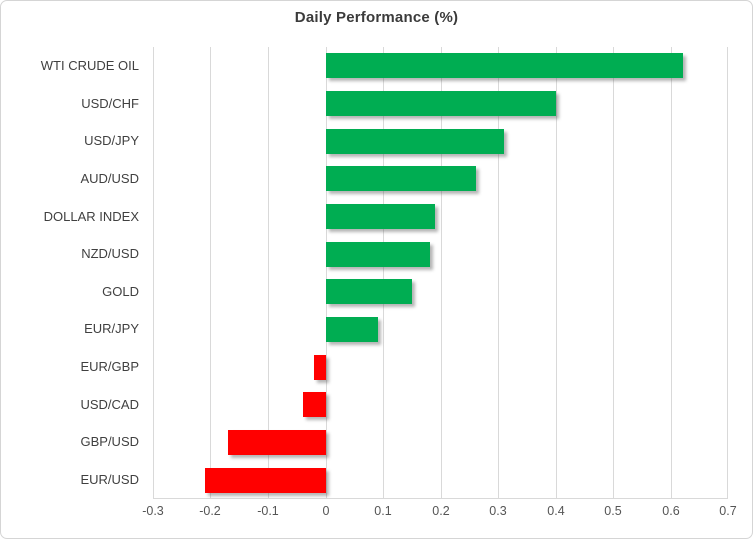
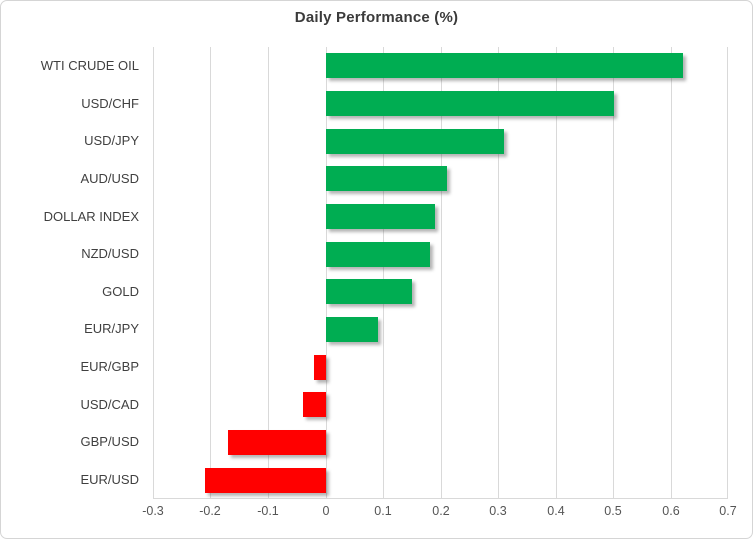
USD/CHF: 0.40 -> 0.50
AUD/USD: 0.26 -> 0.21
